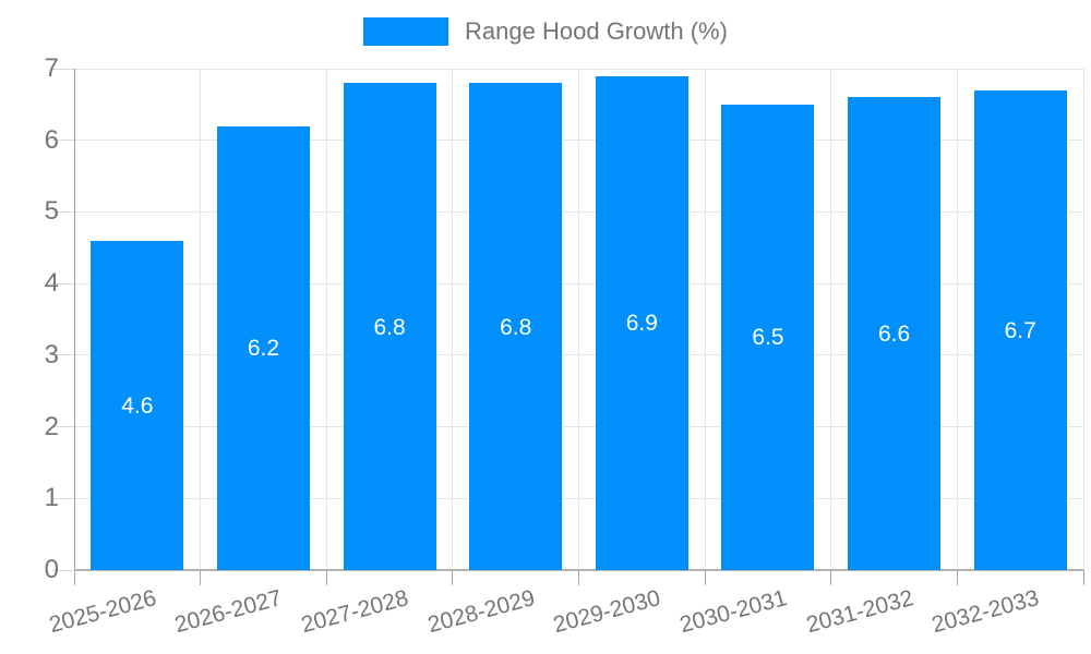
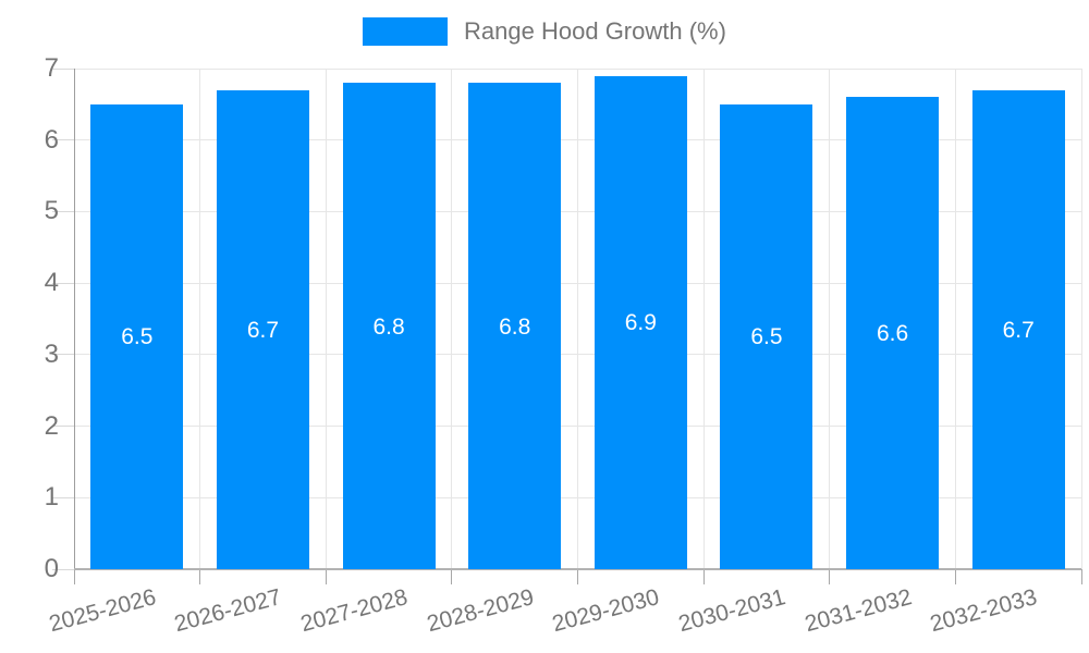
2025-2026: 4.6 -> 6.5
2026-2027: 6.2 -> 6.7
